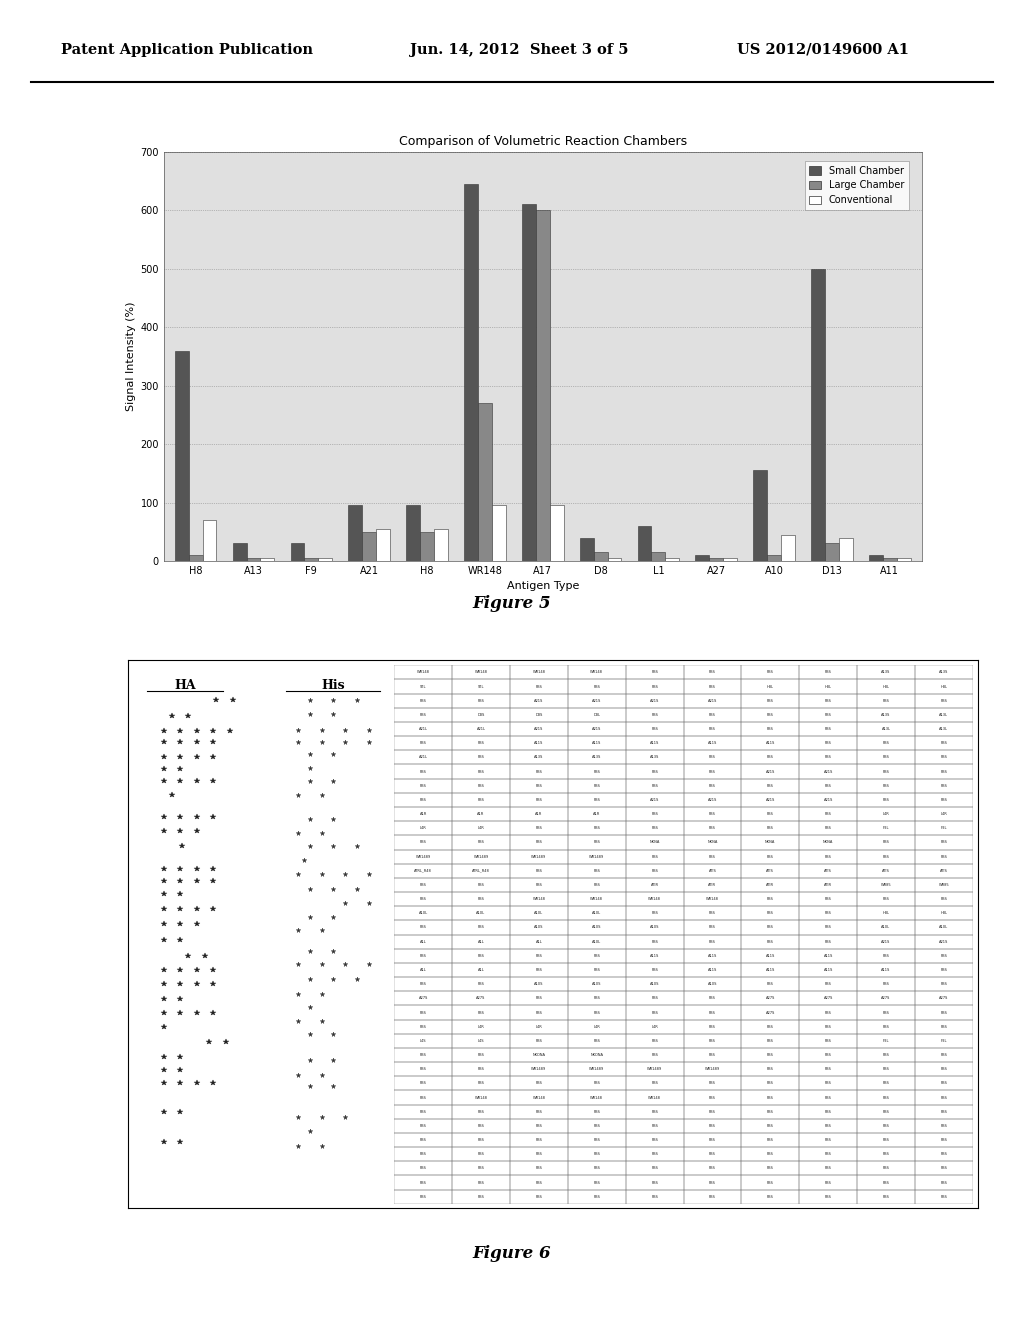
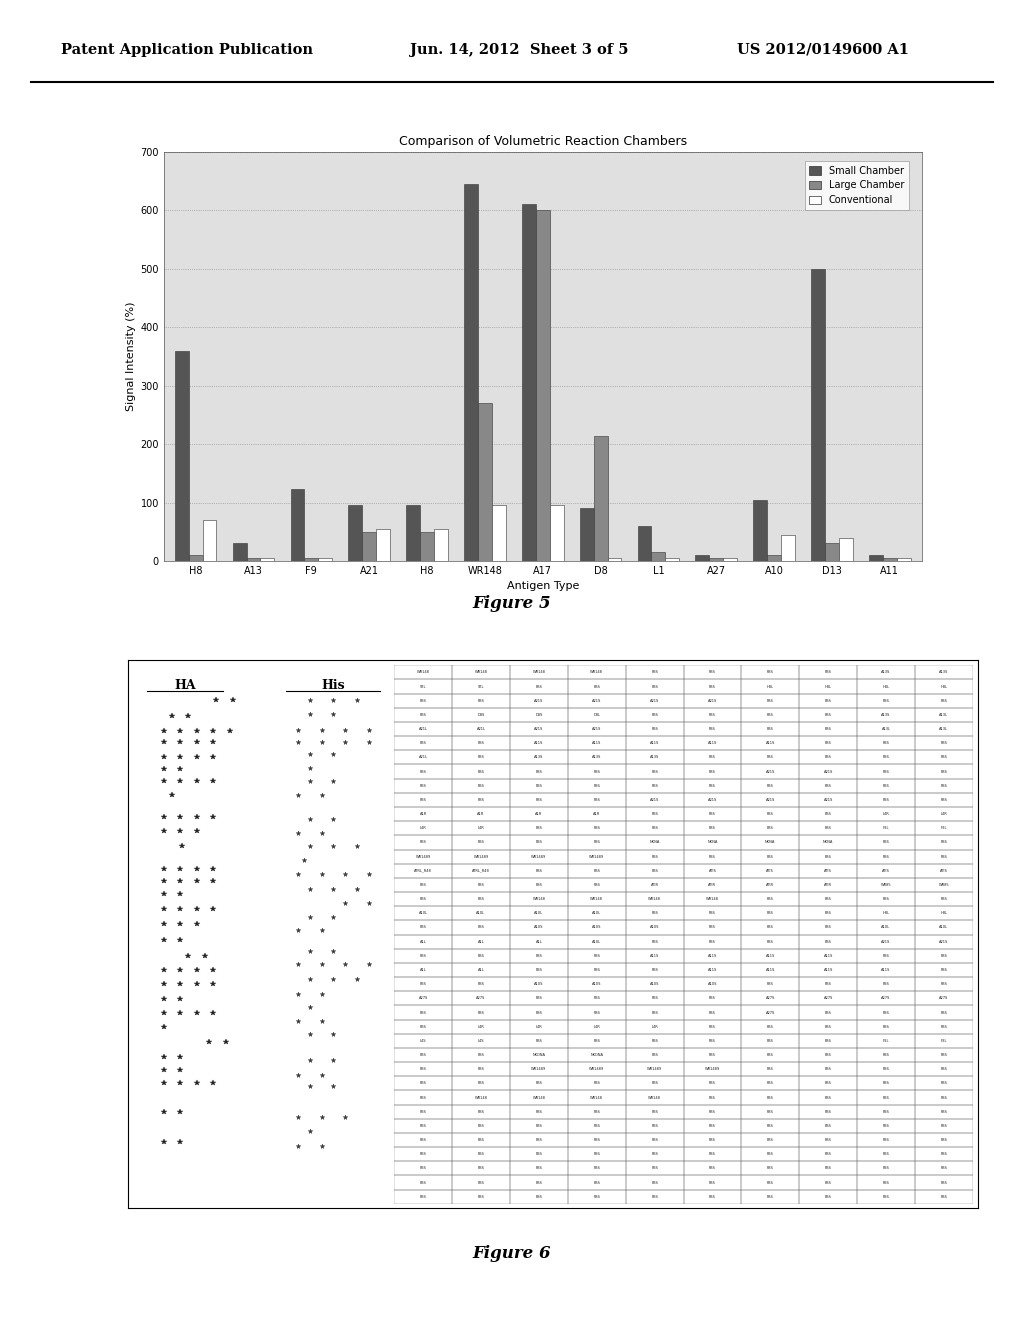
Small Chamber/F9: 30 -> 124
Small Chamber/D8: 40 -> 90
Large Chamber/D8: 15 -> 214
Small Chamber/A10: 155 -> 104
